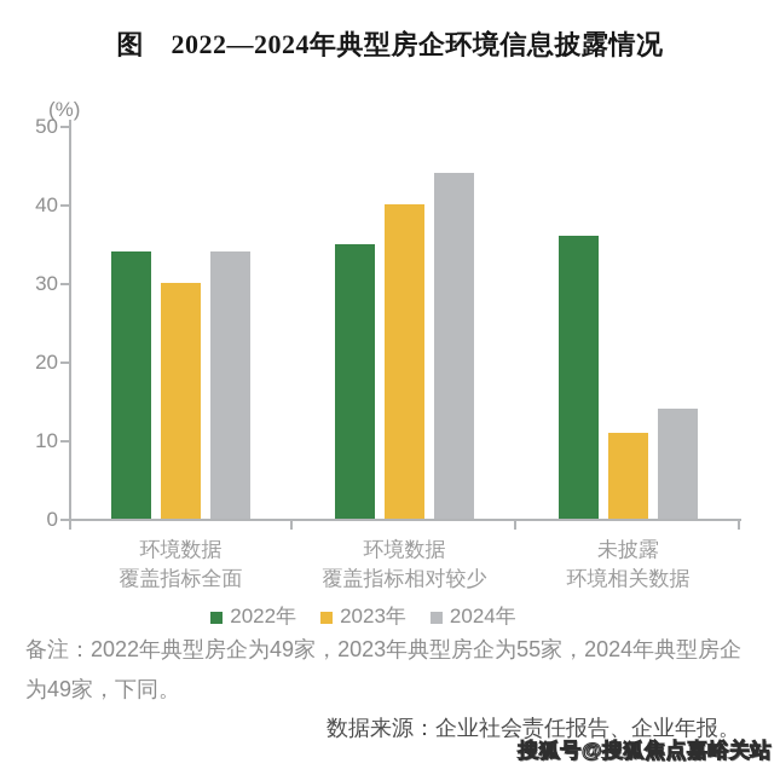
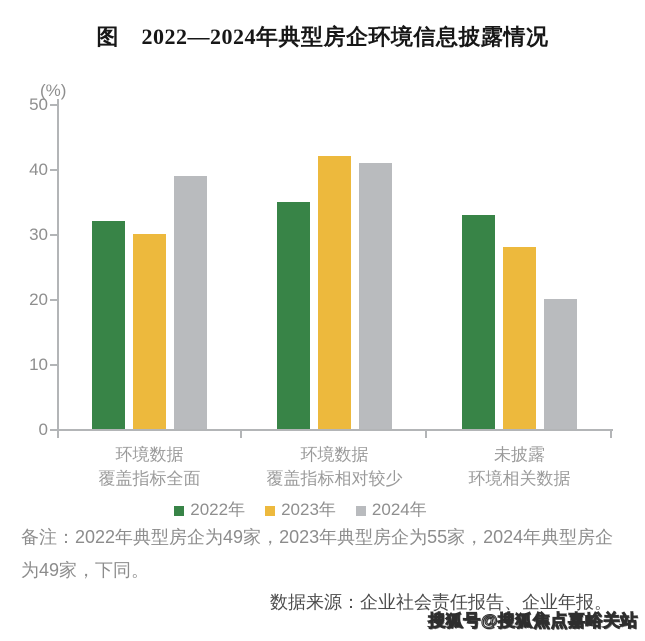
2022年/环境数据 覆盖指标全面: 34 -> 32
2024年/环境数据 覆盖指标全面: 34 -> 39
2023年/环境数据 覆盖指标相对较少: 40 -> 42
2024年/环境数据 覆盖指标相对较少: 44 -> 41
2022年/未披露 环境相关数据: 36 -> 33
2023年/未披露 环境相关数据: 11 -> 28
2024年/未披露 环境相关数据: 14 -> 20
